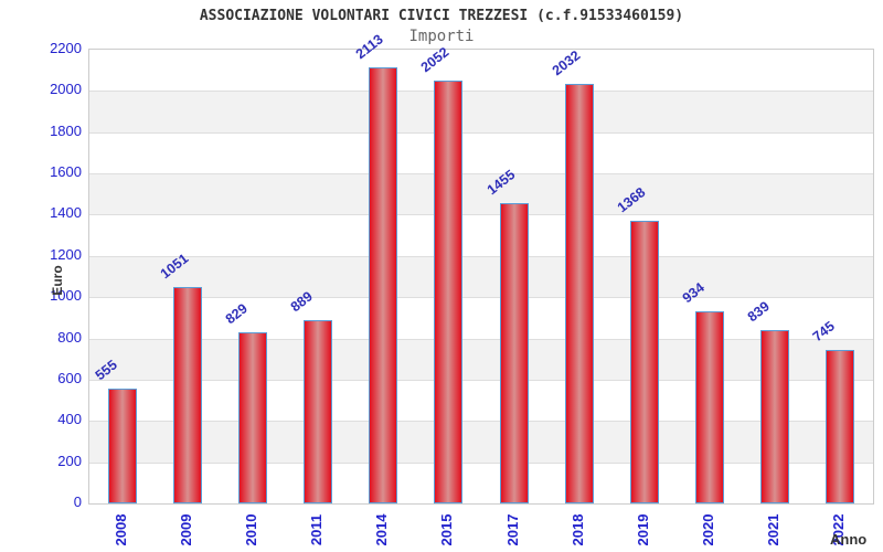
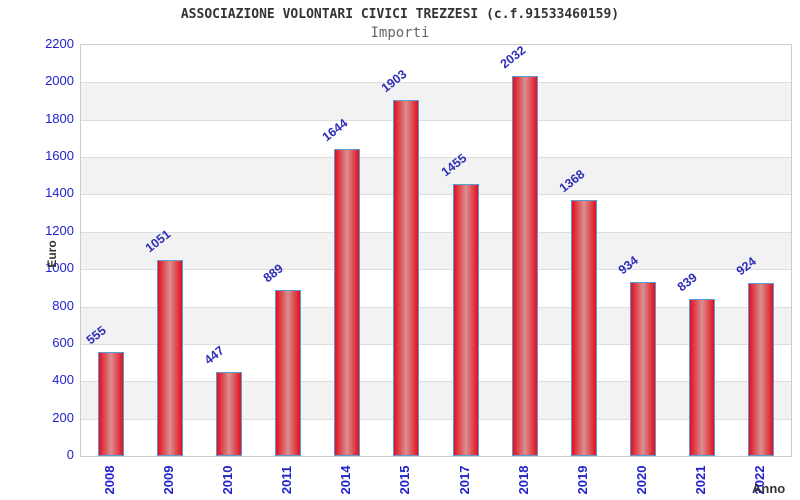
2010: 829 -> 447
2014: 2113 -> 1644
2015: 2052 -> 1903
2022: 745 -> 924
